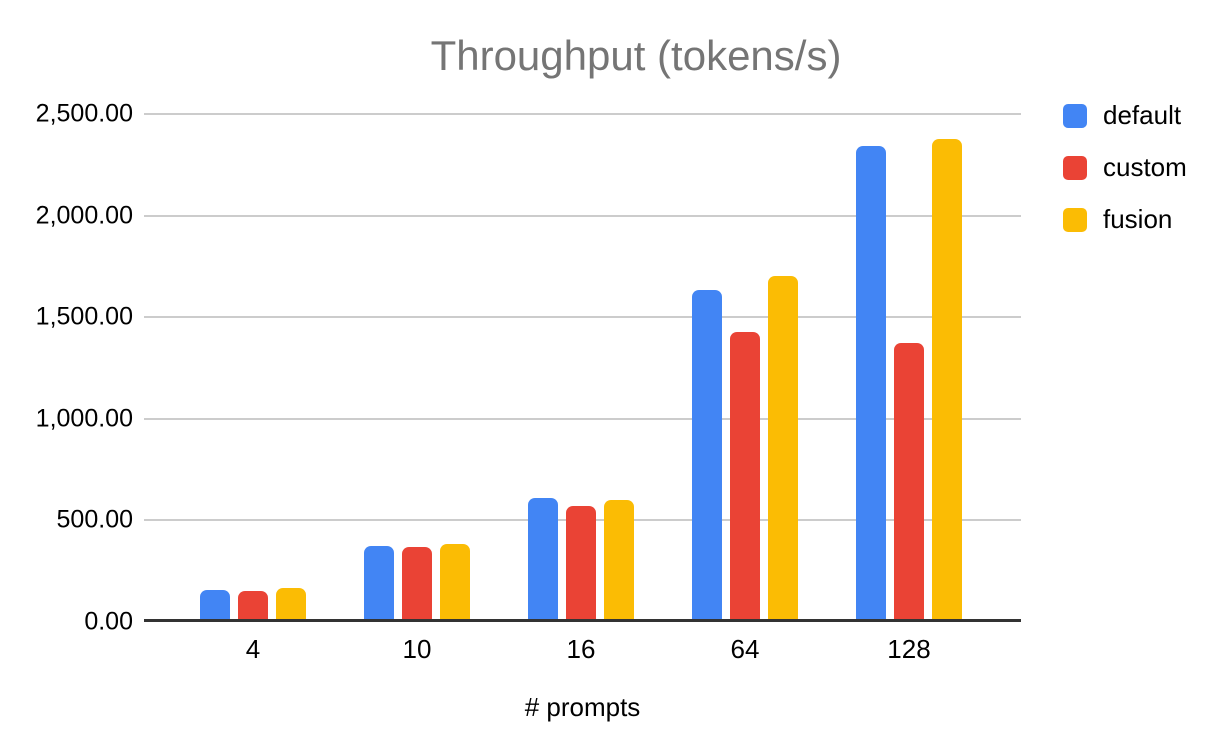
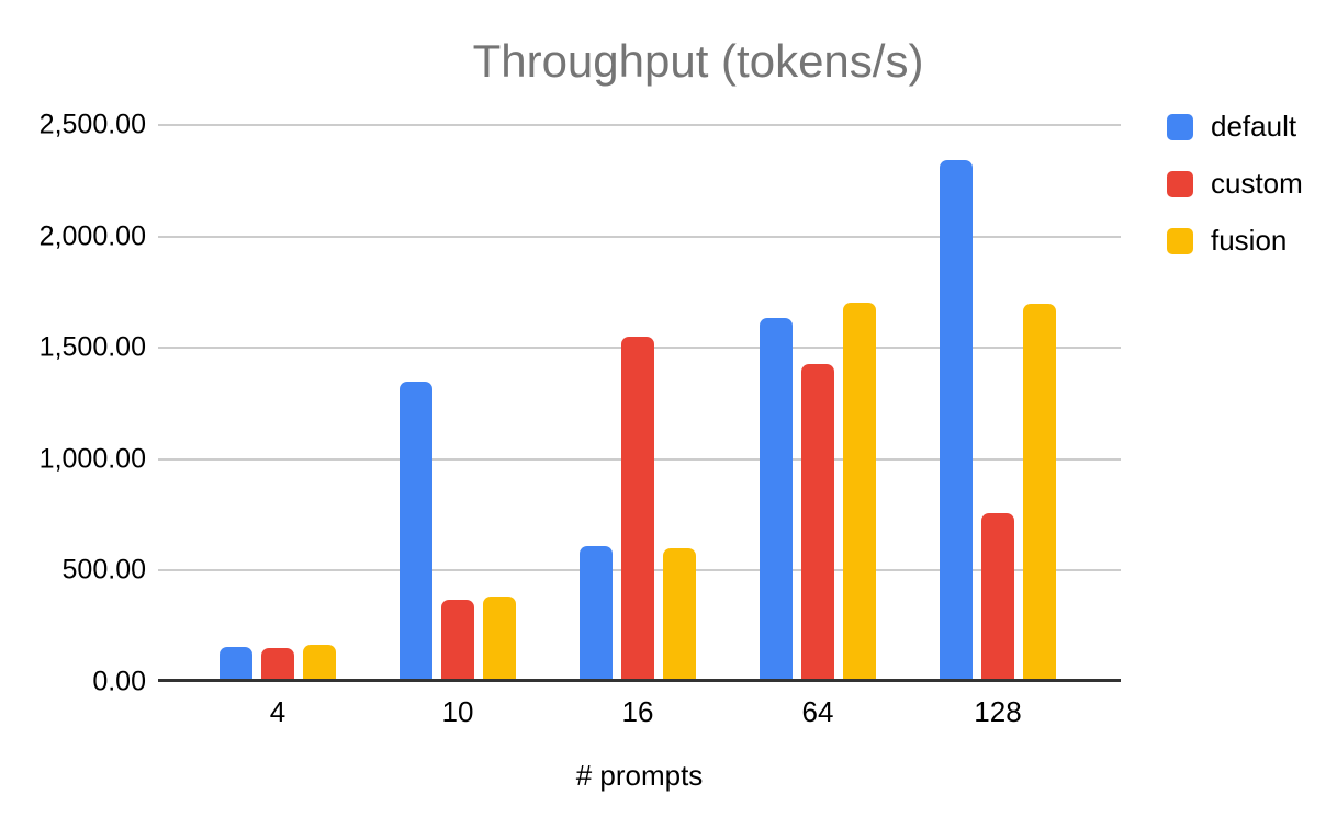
default/10: 380 -> 1350
custom/16: 570 -> 1550
custom/128: 1380 -> 760
fusion/128: 2380 -> 1700
